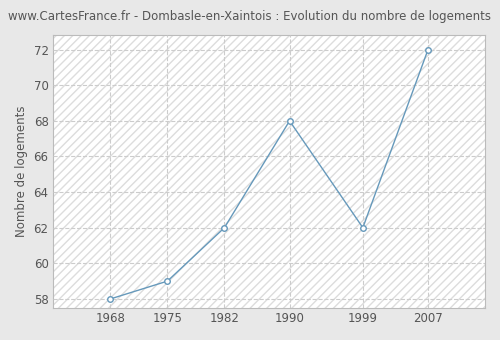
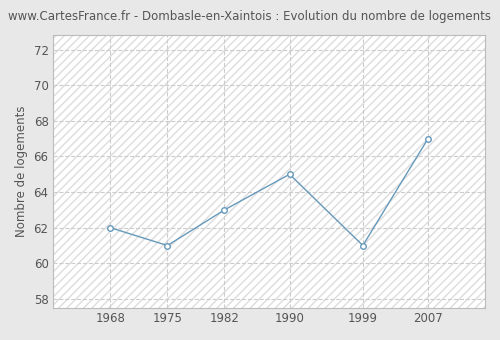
1968: 58 -> 62
1975: 59 -> 61
1982: 62 -> 63
1990: 68 -> 65
1999: 62 -> 61
2007: 72 -> 67
